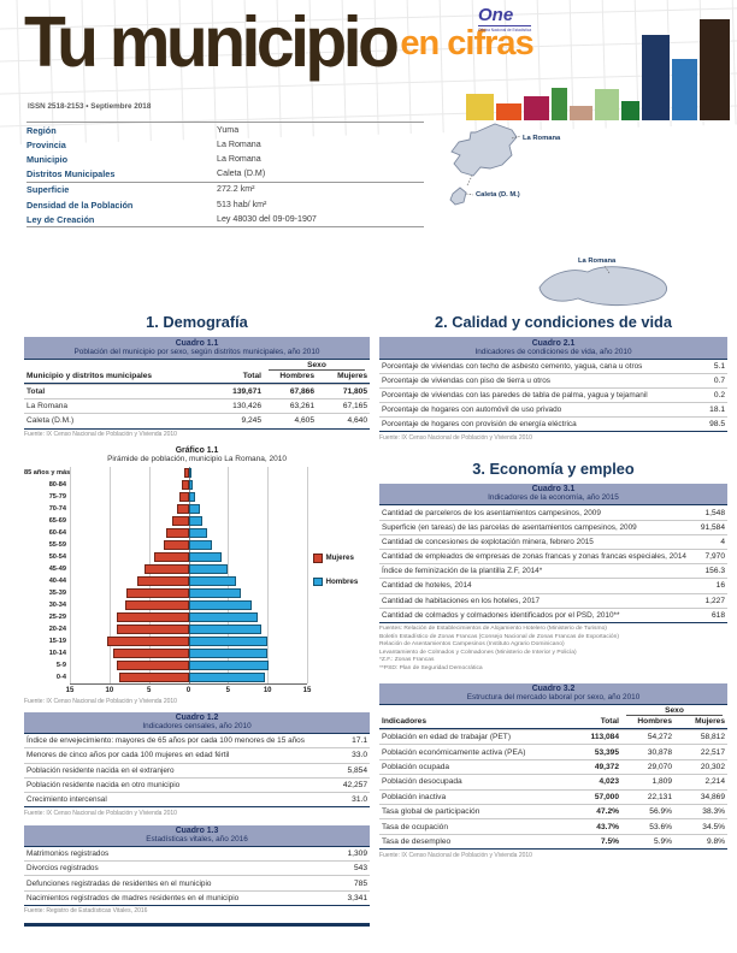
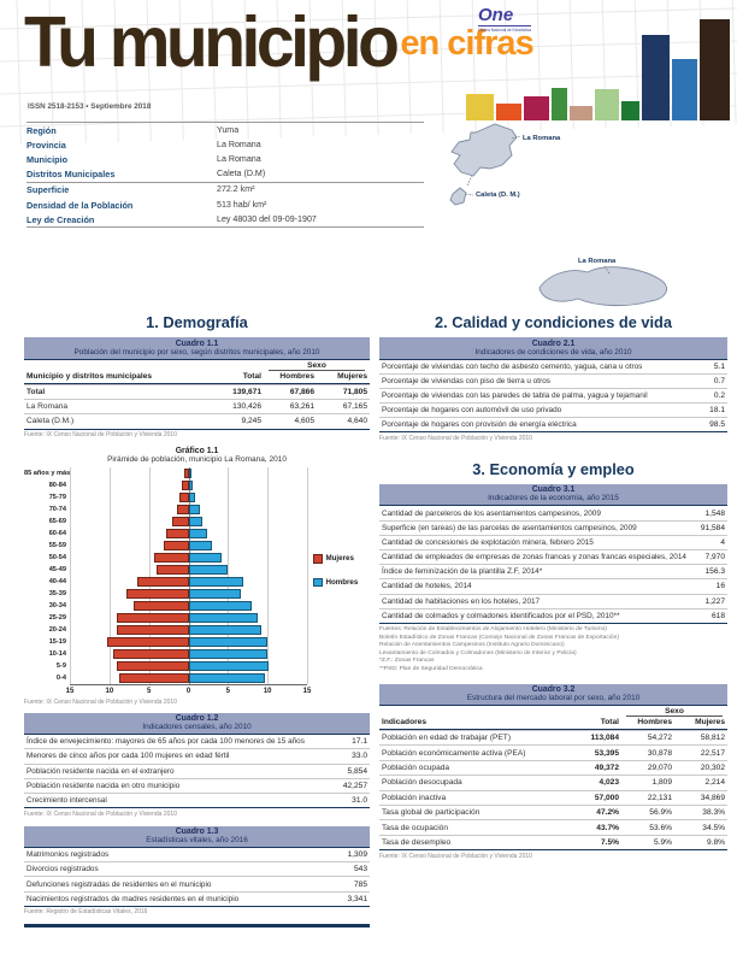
Mujeres/45-49: 6 -> 4
Hombres/40-44: 6 -> 7
Mujeres/30-34: 8 -> 7
